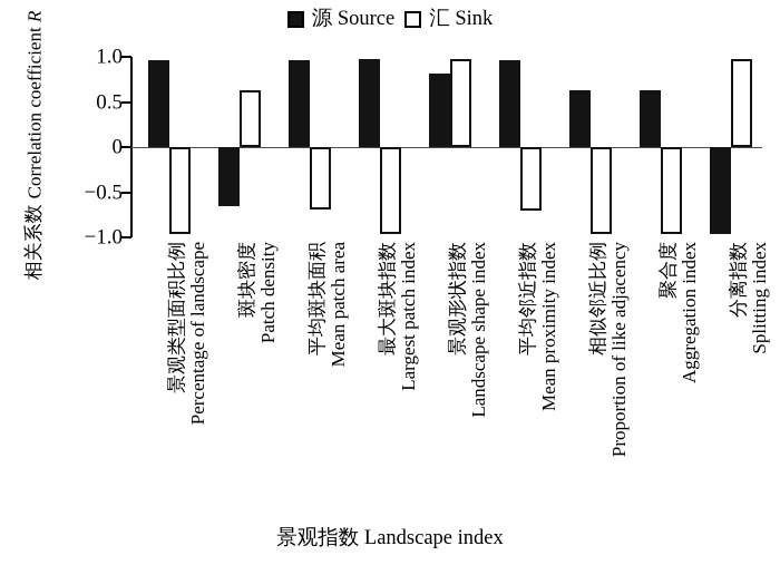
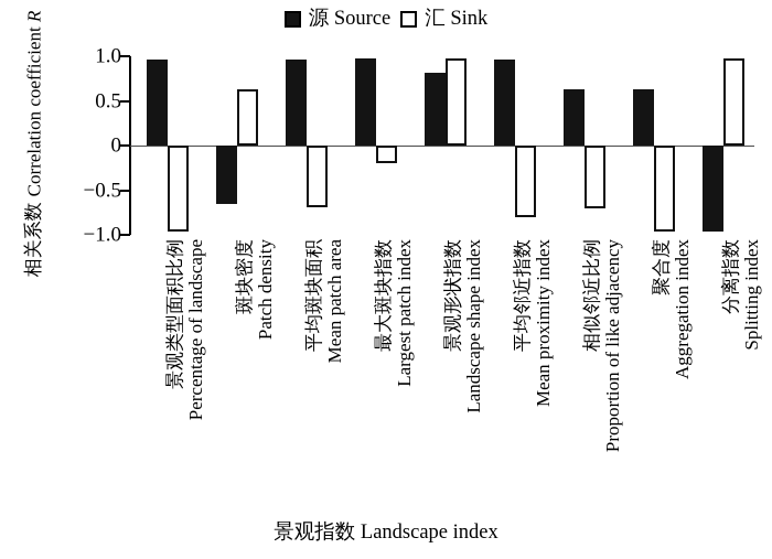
汇 Sink/最大斑块指数 Largest patch index: -1.0 -> -0.2
汇 Sink/平均邻近指数 Mean proximity index: -0.7 -> -0.8
汇 Sink/相似邻近比例 Proportion of like adjacency: -1.0 -> -0.7
